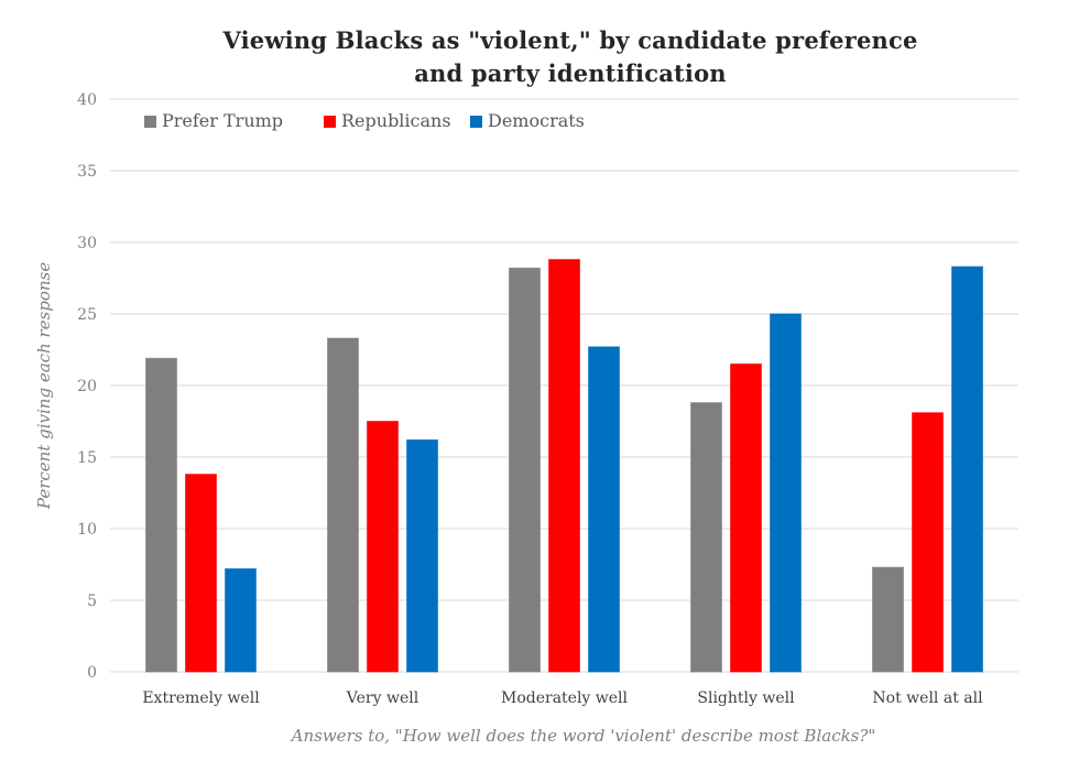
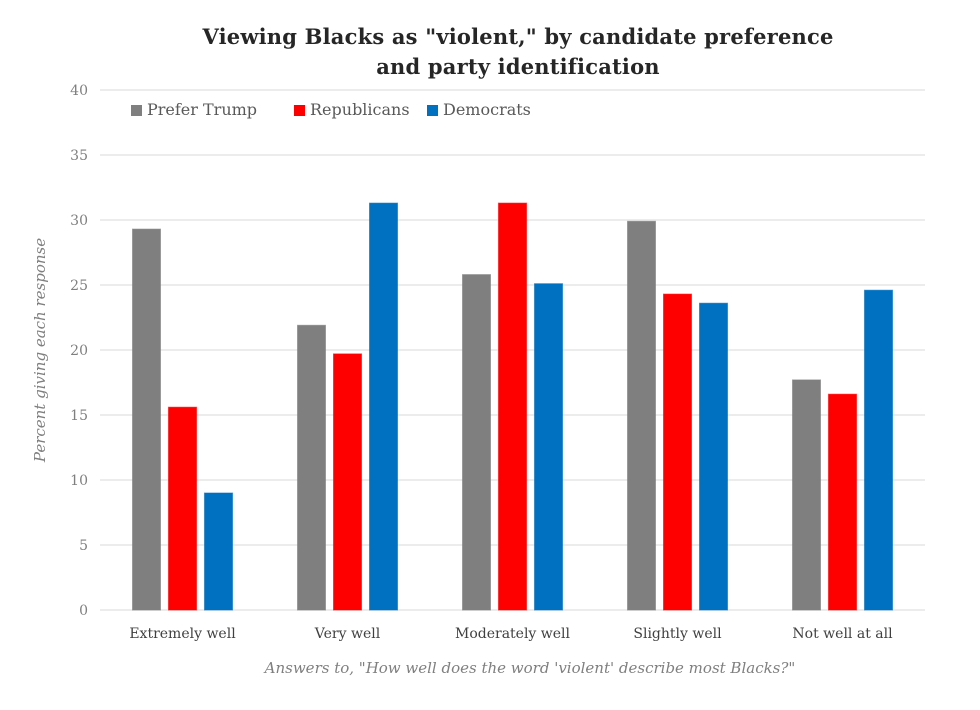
Prefer Trump/Extremely well: 21.9 -> 29.3
Republicans/Extremely well: 13.8 -> 15.6
Democrats/Extremely well: 7.2 -> 9.0
Prefer Trump/Very well: 23.3 -> 21.9
Republicans/Very well: 17.5 -> 19.7
Democrats/Very well: 16.2 -> 31.3
Prefer Trump/Moderately well: 28.2 -> 25.8
Republicans/Moderately well: 28.8 -> 31.3
Democrats/Moderately well: 22.7 -> 25.1
Prefer Trump/Slightly well: 18.8 -> 29.9
Republicans/Slightly well: 21.5 -> 24.3
Democrats/Slightly well: 25.0 -> 23.6
Prefer Trump/Not well at all: 7.3 -> 17.7
Republicans/Not well at all: 18.1 -> 16.6
Democrats/Not well at all: 28.3 -> 24.6
